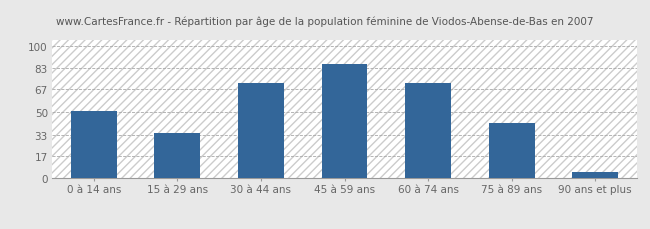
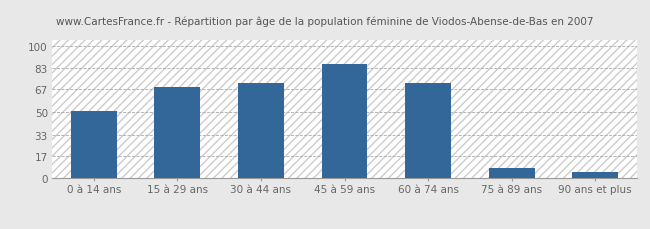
15 à 29 ans: 34 -> 69
75 à 89 ans: 42 -> 8
